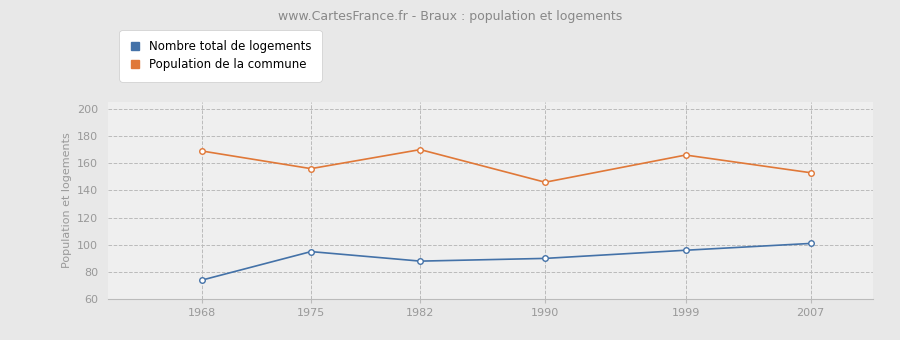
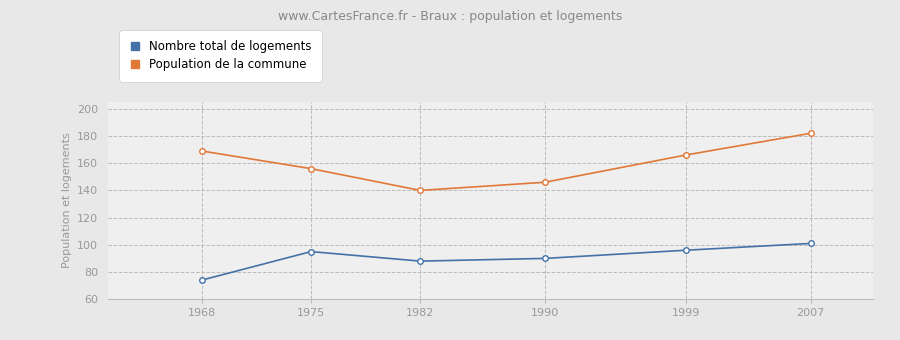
Population de la commune/1982: 170 -> 140
Population de la commune/2007: 153 -> 182
